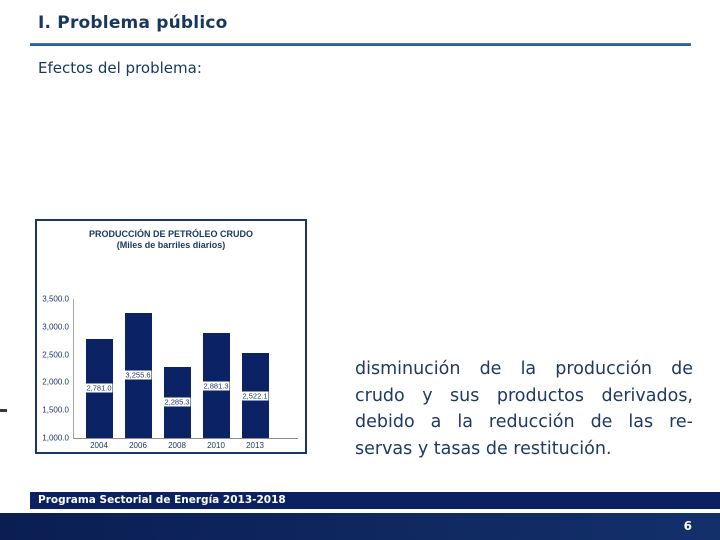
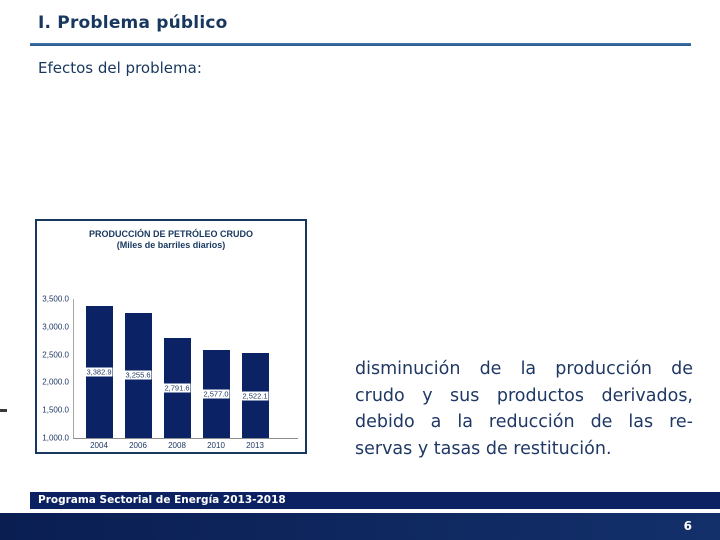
2004: 2,781.0 -> 3,382.9
2008: 2,285.3 -> 2,791.6
2010: 2,881.3 -> 2,577.0
